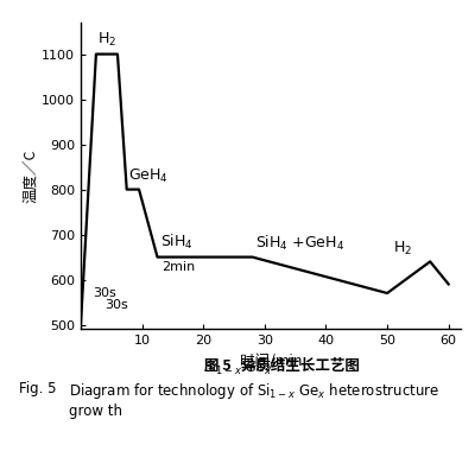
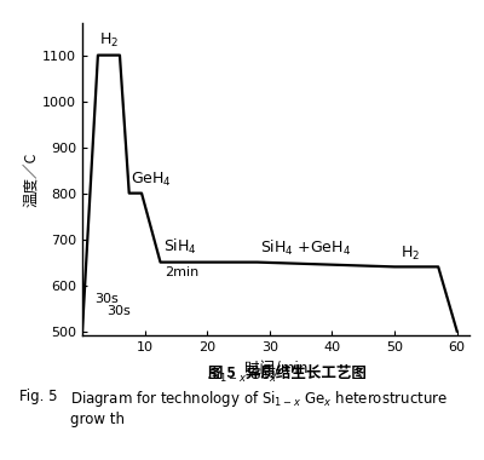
50: 570 -> 640
60: 590 -> 500
